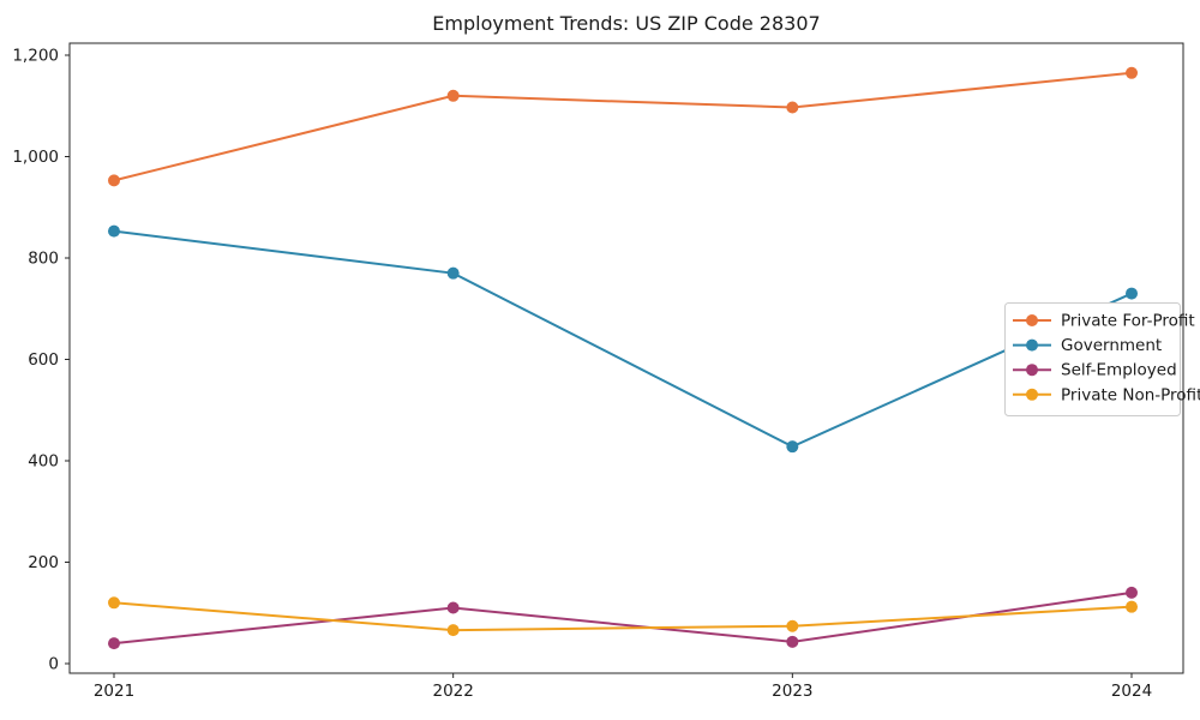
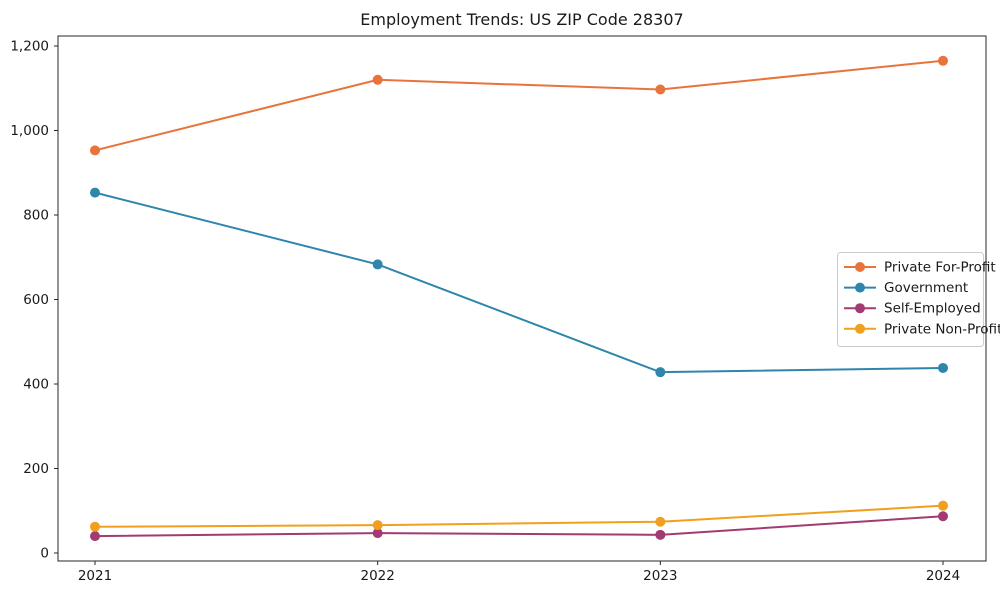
Private Non-Profit/2021: 120 -> 60
Government/2022: 770 -> 680
Self-Employed/2022: 110 -> 50
Government/2024: 730 -> 440
Self-Employed/2024: 140 -> 90
